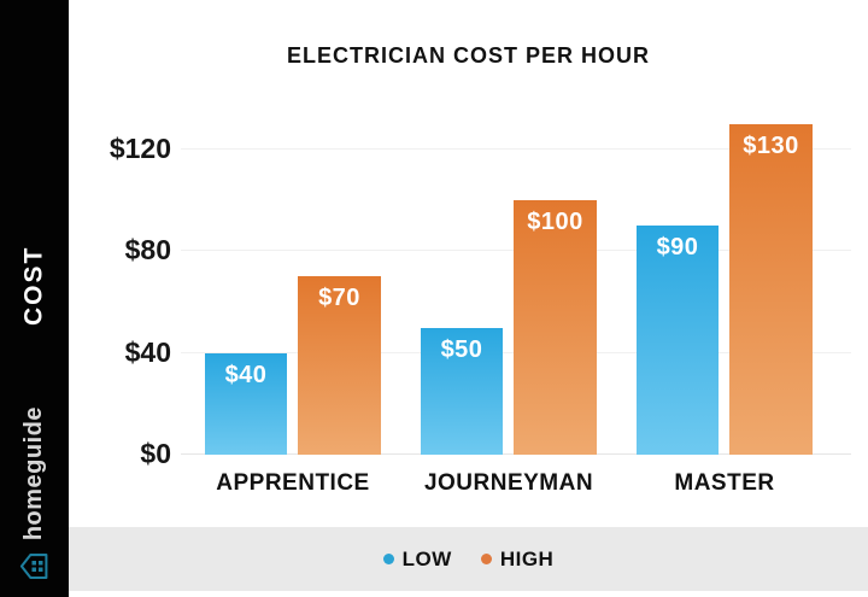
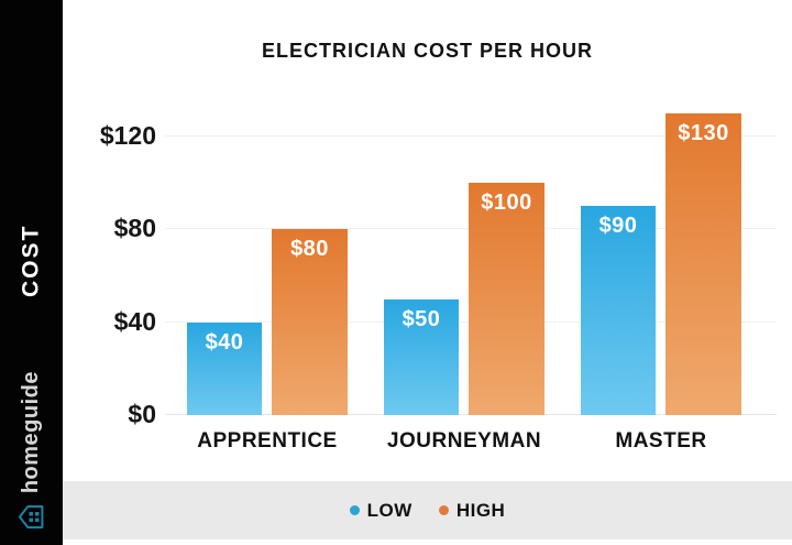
HIGH/APPRENTICE: $70 -> $80
